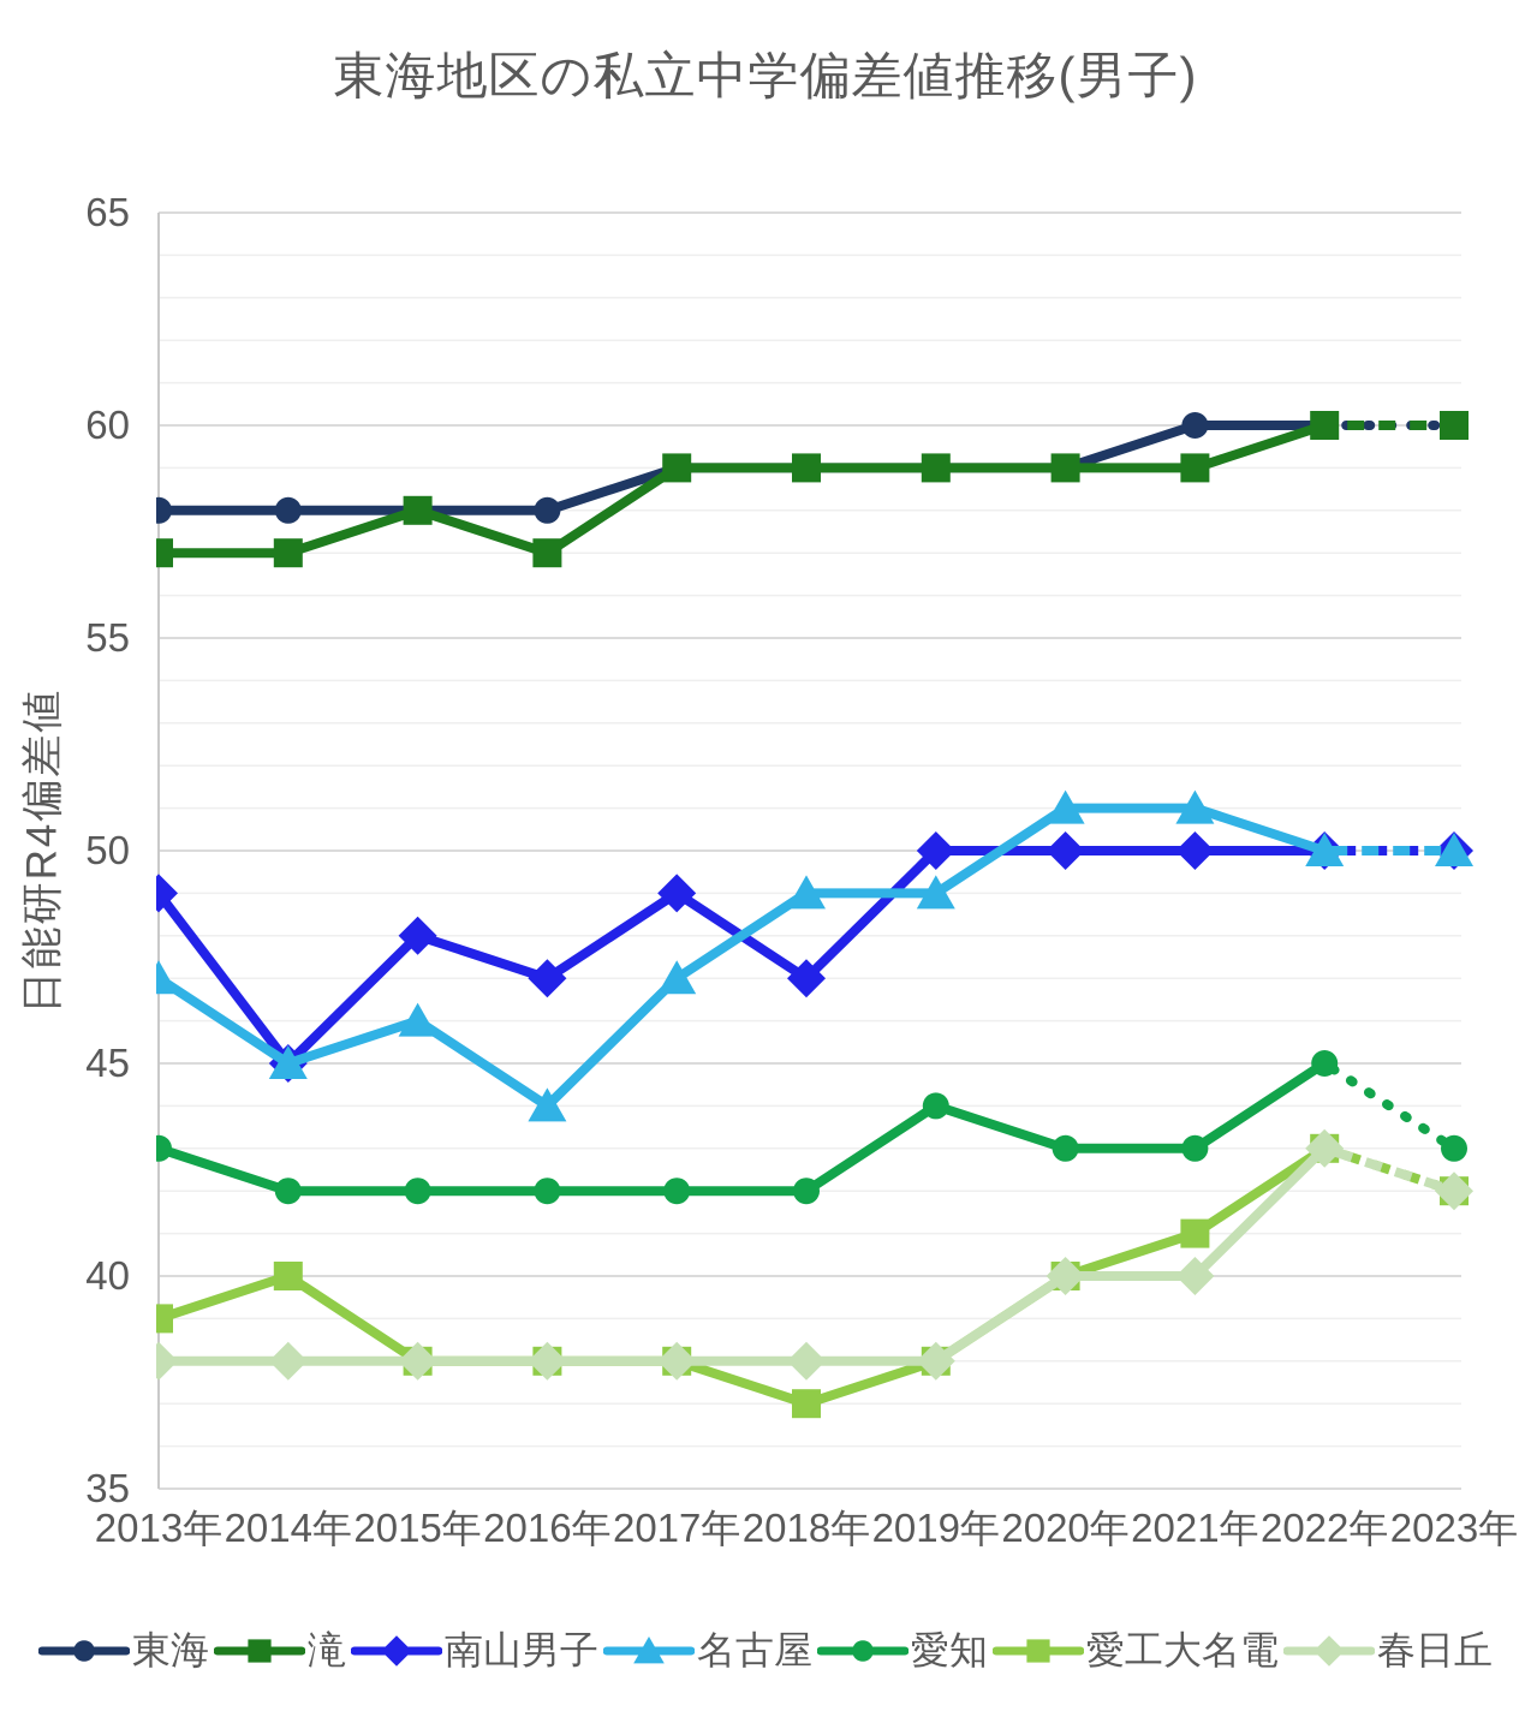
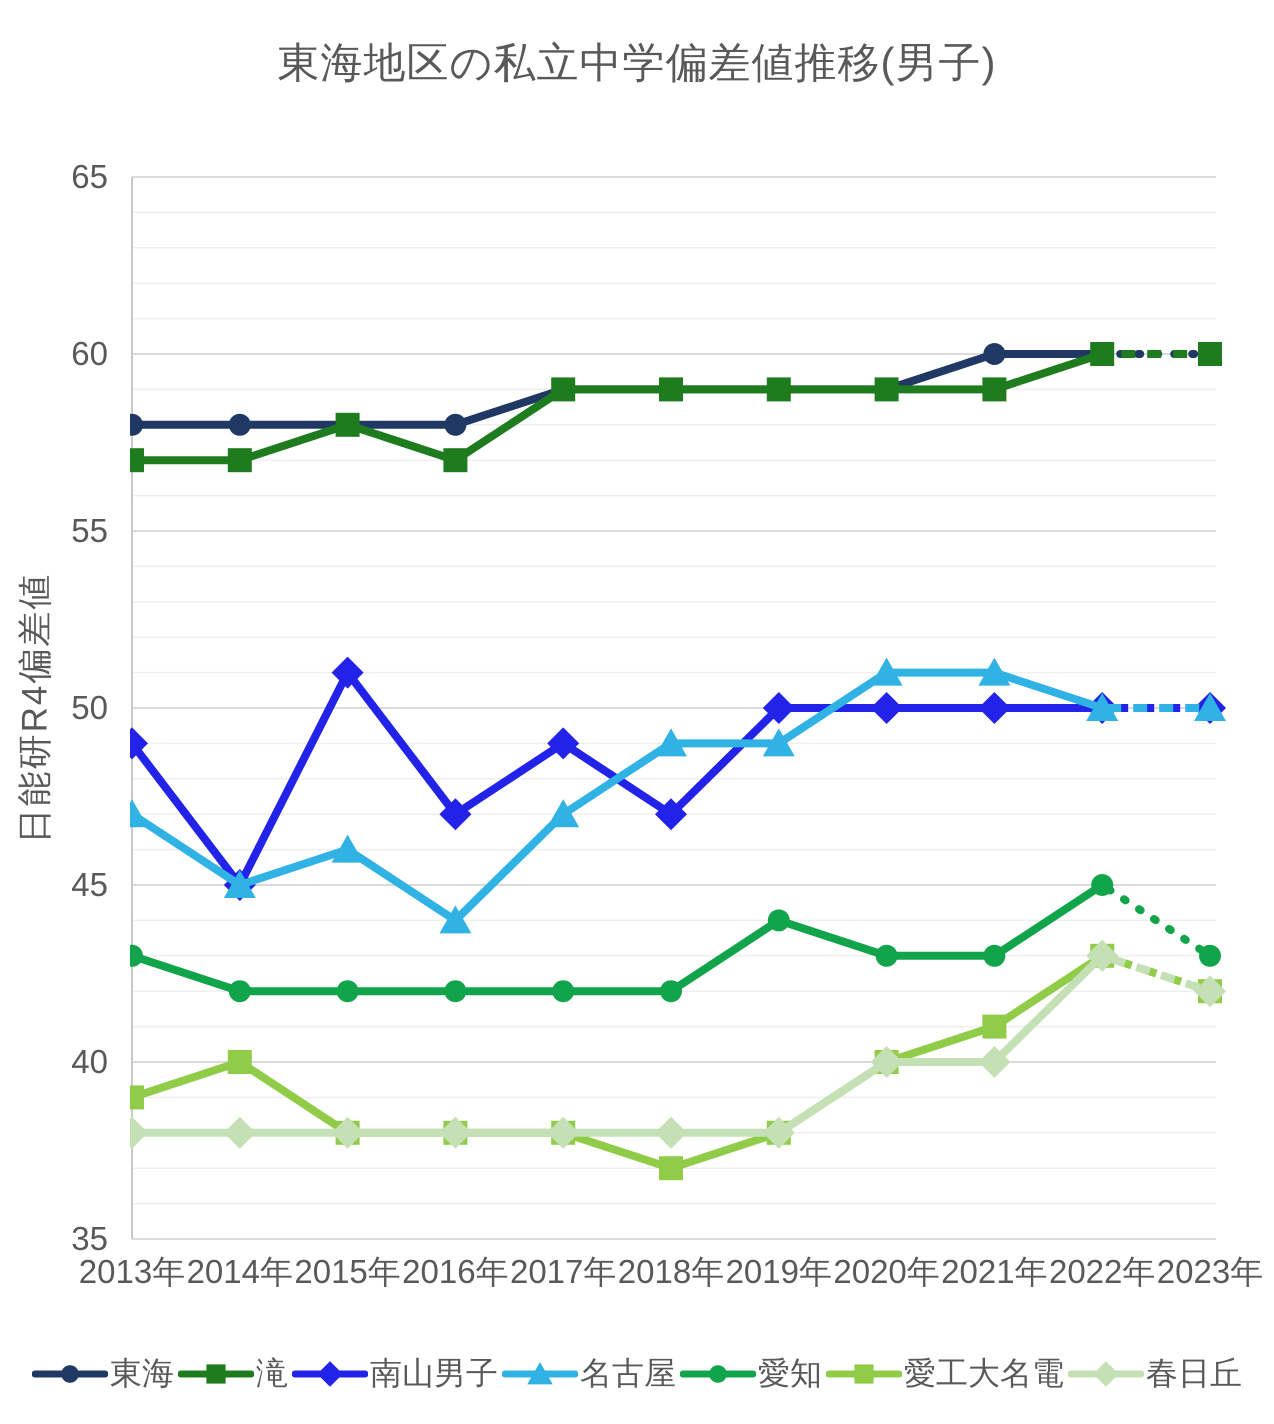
南山男子/2015年: 48 -> 51
